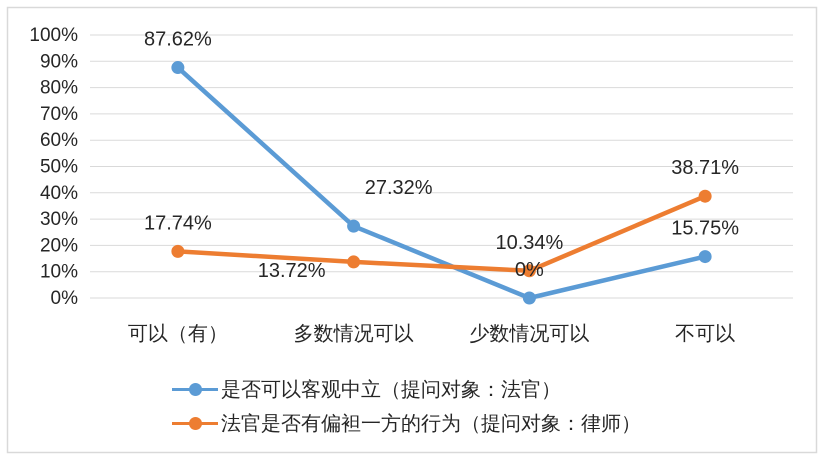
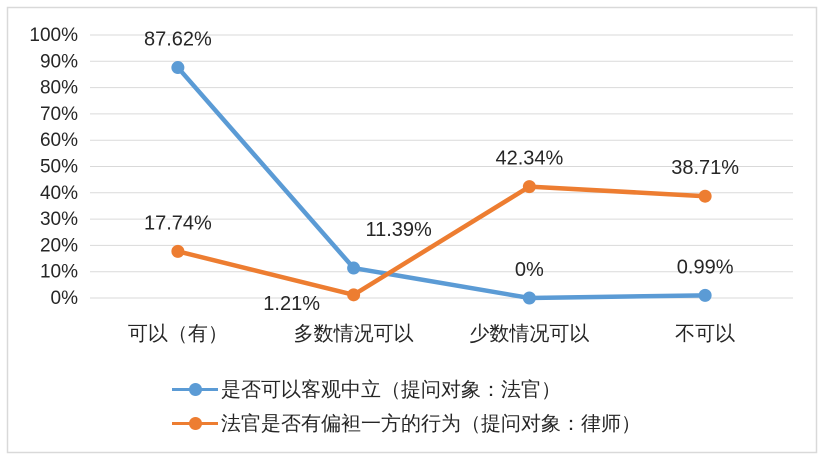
是否可以客观中立（提问对象：法官）/多数情况可以: 27.32% -> 11.39%
法官是否有偏袒一方的行为（提问对象：律师）/多数情况可以: 13.72% -> 1.21%
法官是否有偏袒一方的行为（提问对象：律师）/少数情况可以: 10.34% -> 42.34%
是否可以客观中立（提问对象：法官）/不可以: 15.75% -> 0.99%
